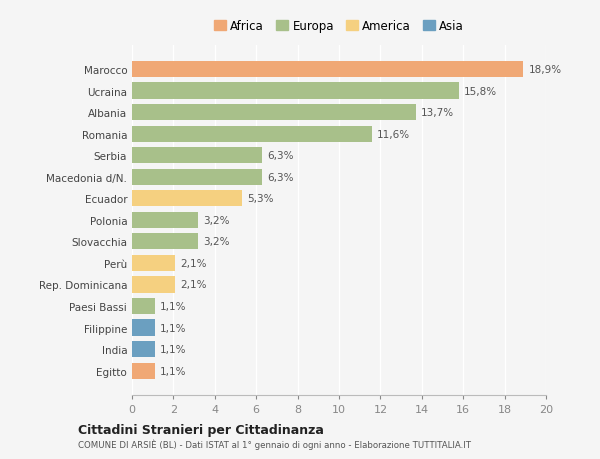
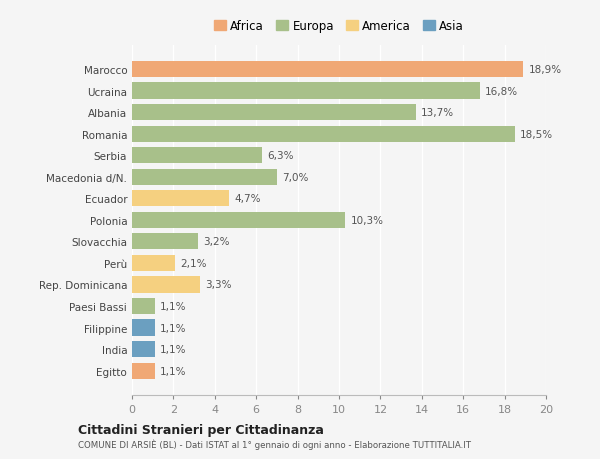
Ucraina: 15,8% -> 16,8%
Romania: 11,6% -> 18,5%
Macedonia d/N.: 6,3% -> 7,0%
Ecuador: 5,3% -> 4,7%
Polonia: 3,2% -> 10,3%
Rep. Dominicana: 2,1% -> 3,3%
